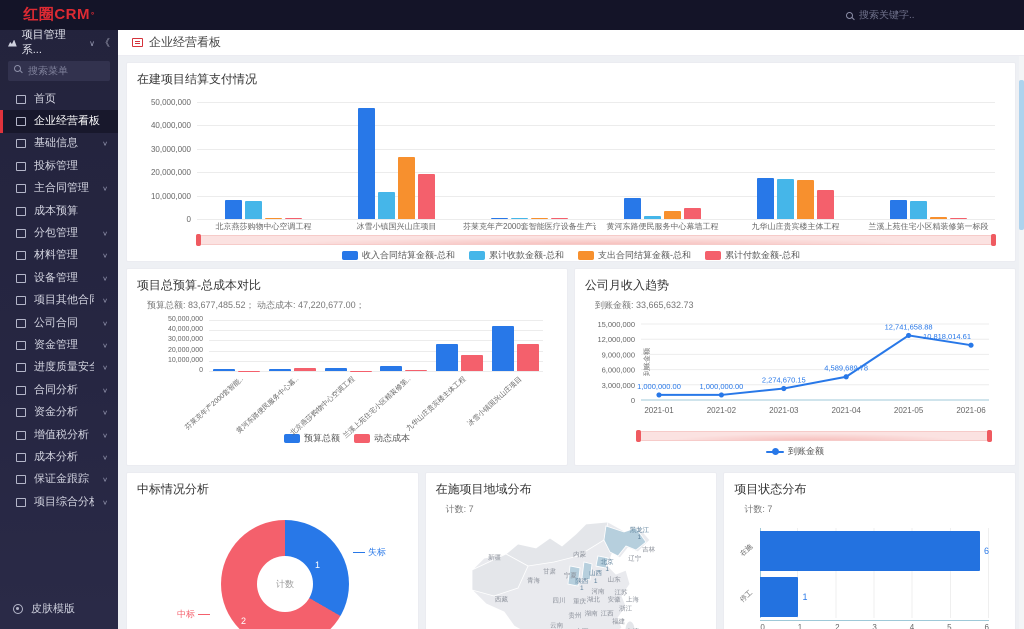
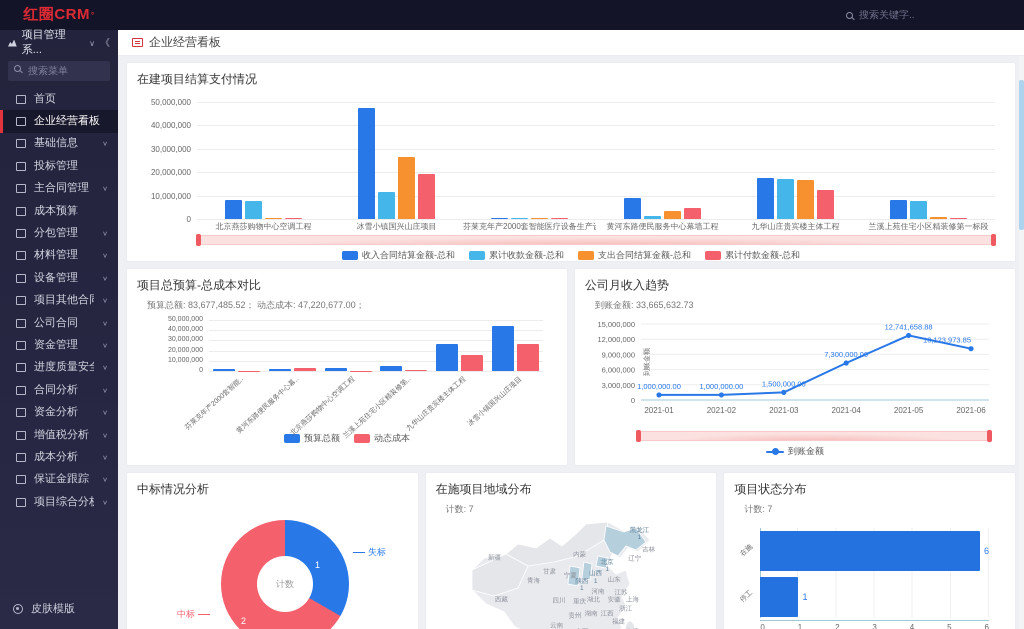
公司月收入趋势/2021-03: 2,274,670.15 -> 1,500,000.00
公司月收入趋势/2021-04: 4,589,689.78 -> 7,300,000.00
公司月收入趋势/2021-06: 10,818,014.61 -> 10,123,973.85
